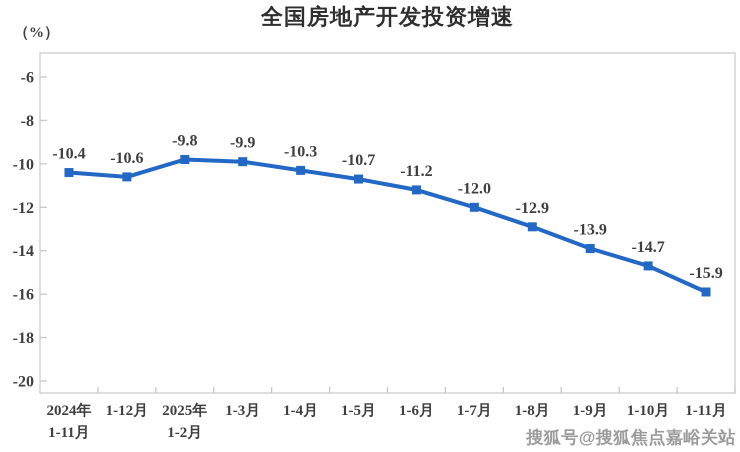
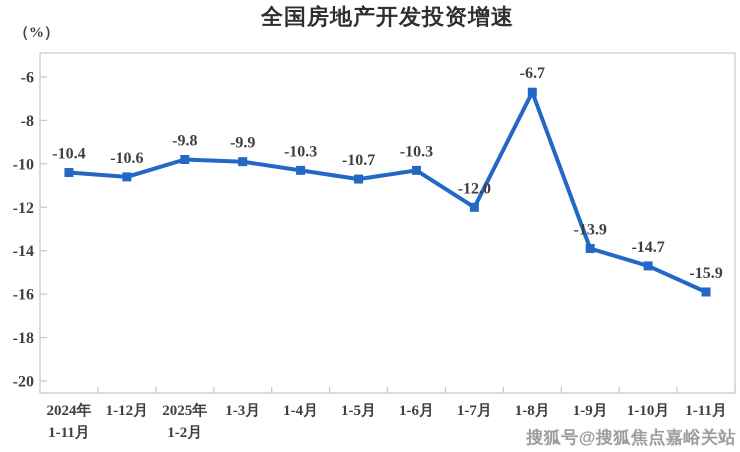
1-6月: -11.2 -> -10.3
1-8月: -12.9 -> -6.7
